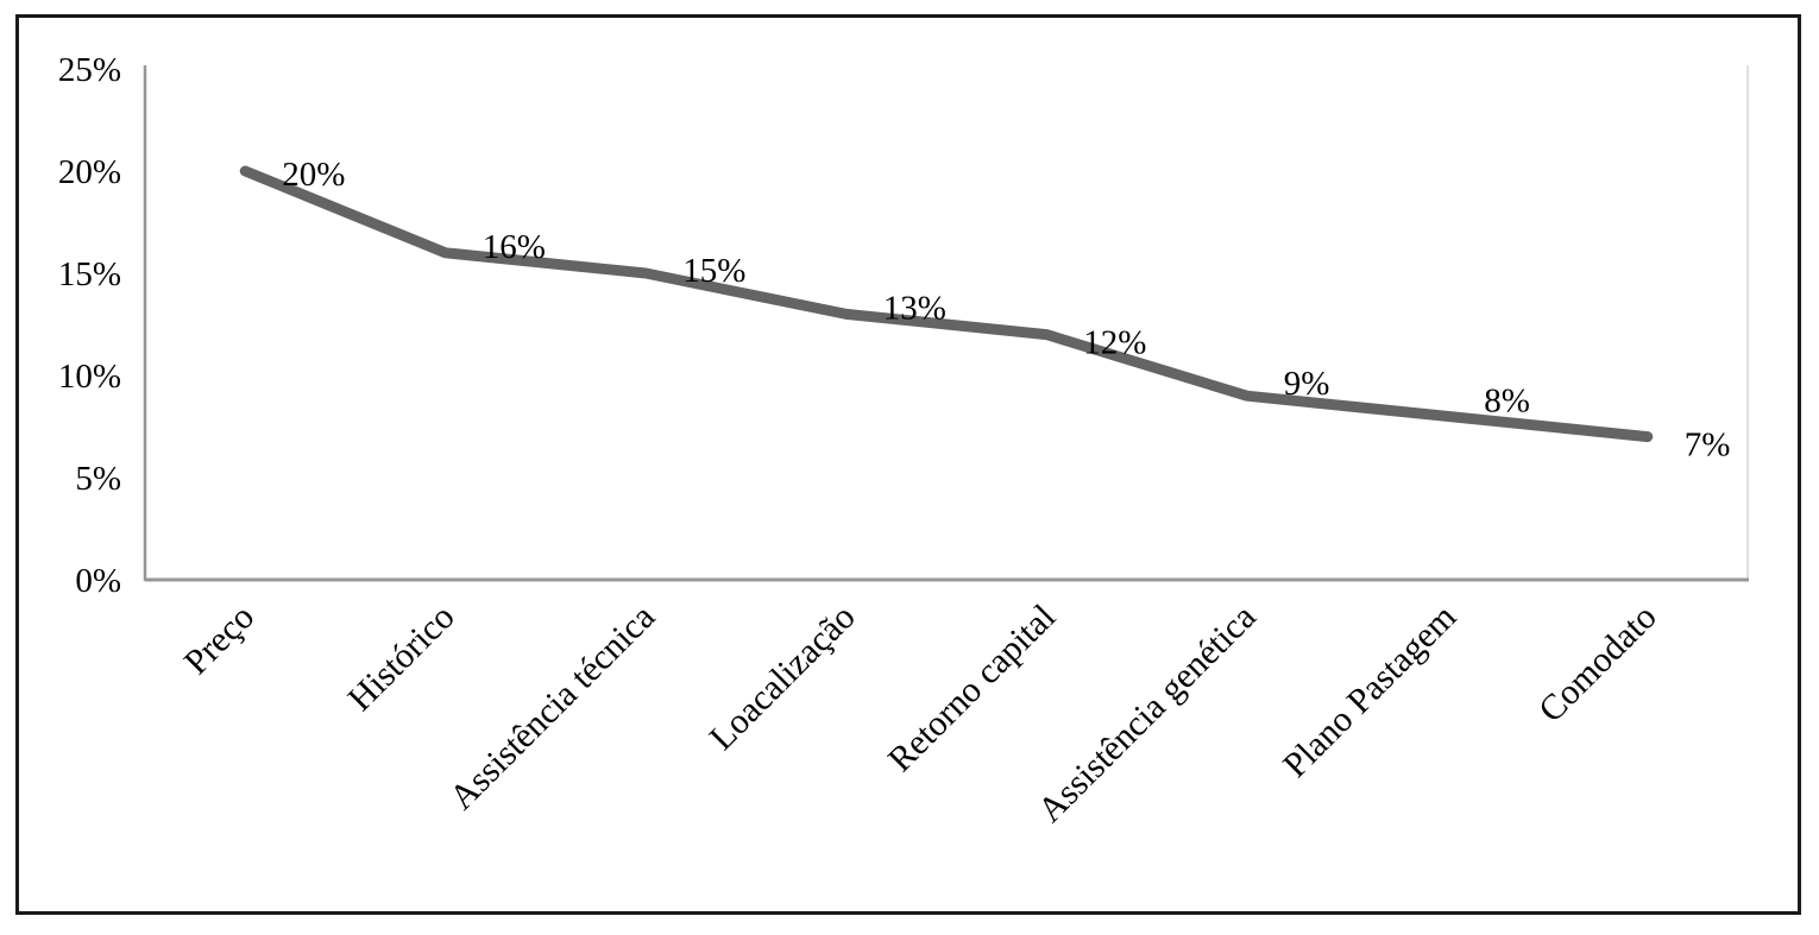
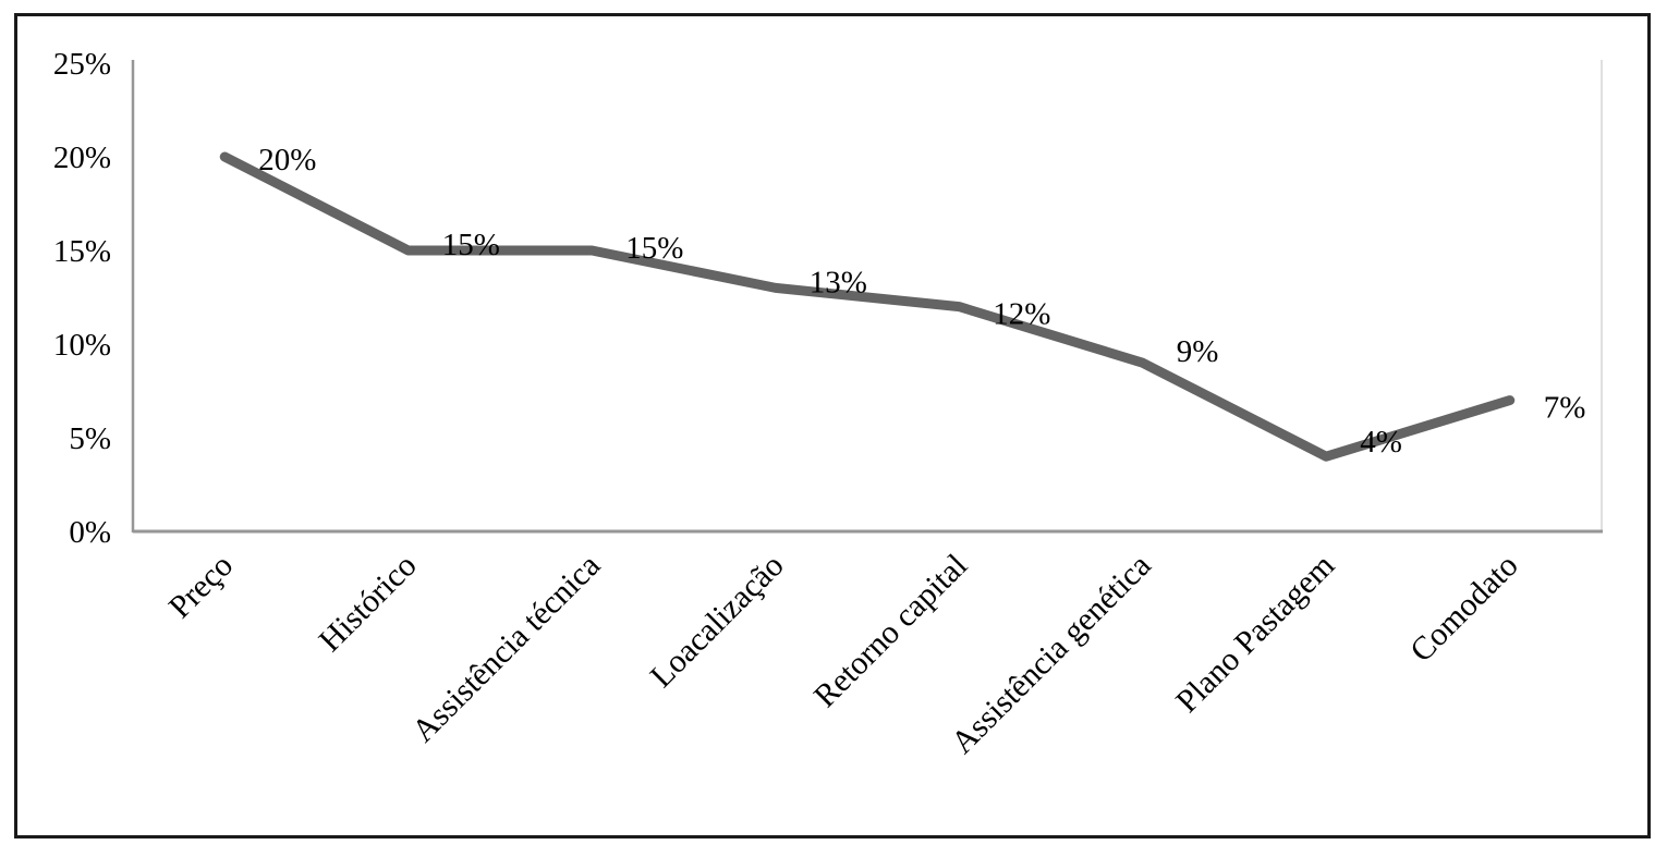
Histórico: 16% -> 15%
Plano Pastagem: 8% -> 4%
